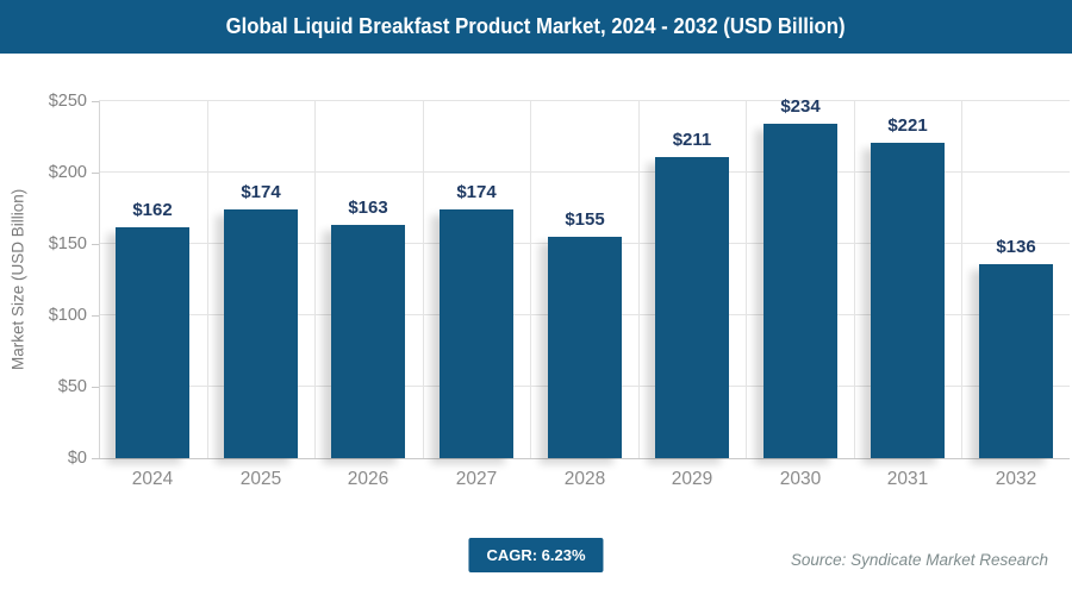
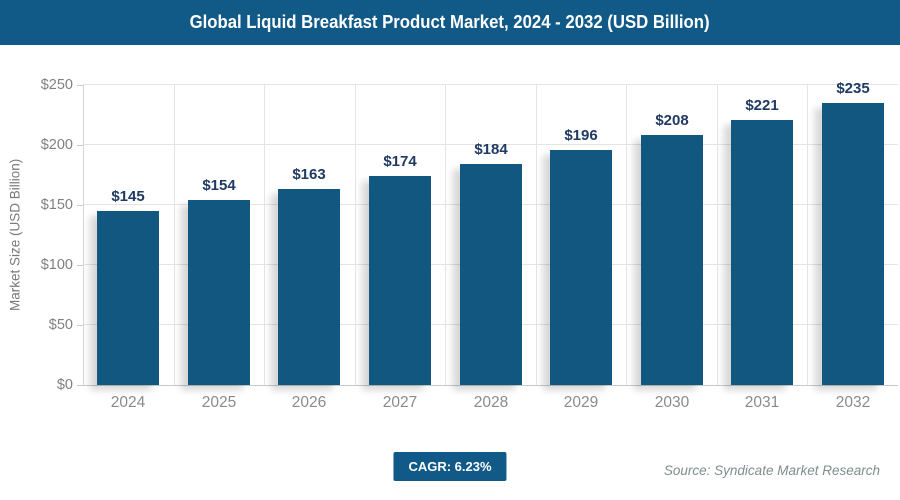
2024: $162 -> $145
2025: $174 -> $154
2028: $155 -> $184
2029: $211 -> $196
2030: $234 -> $208
2032: $136 -> $235
